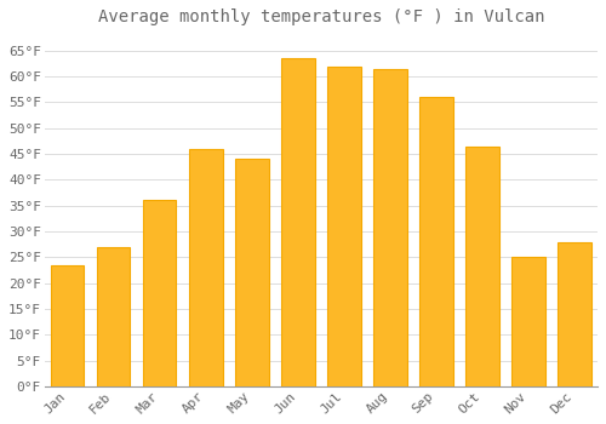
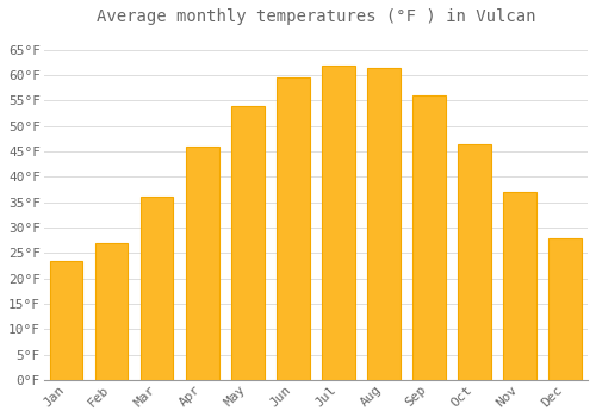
May: 44.0°F -> 54.0°F
Jun: 63.5°F -> 59.5°F
Nov: 25.0°F -> 37.0°F
